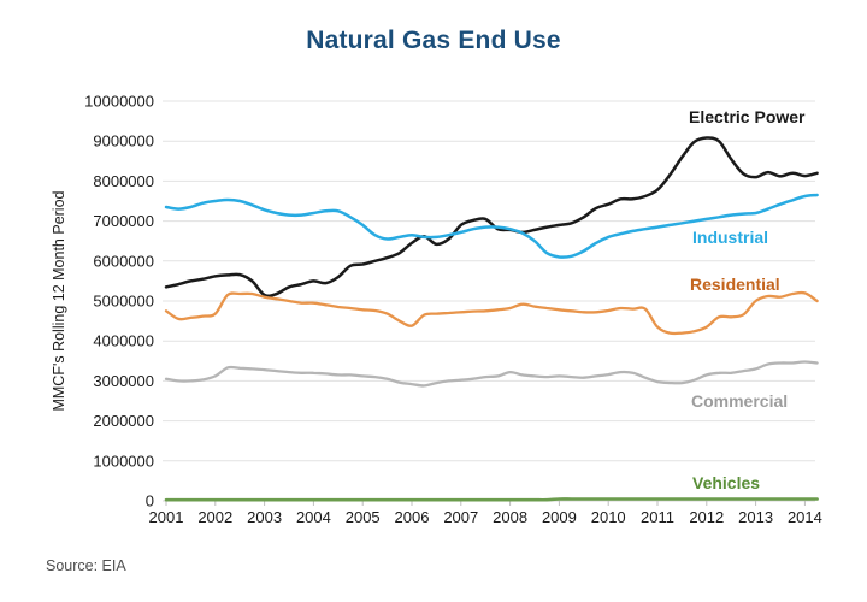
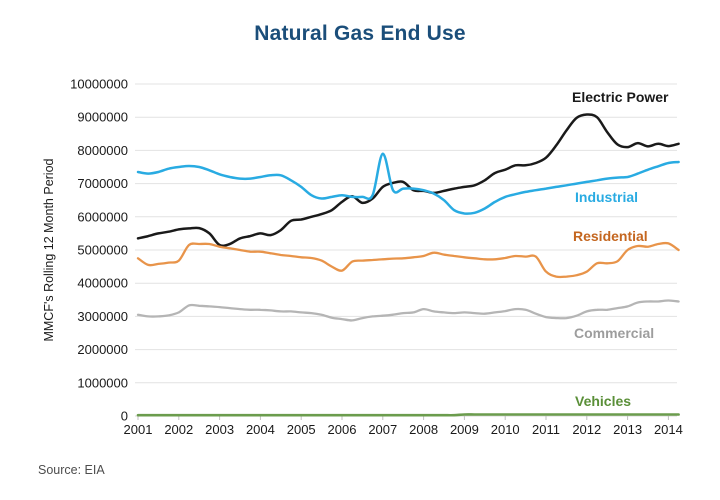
Industrial/2007: 6700000 -> 7900000
